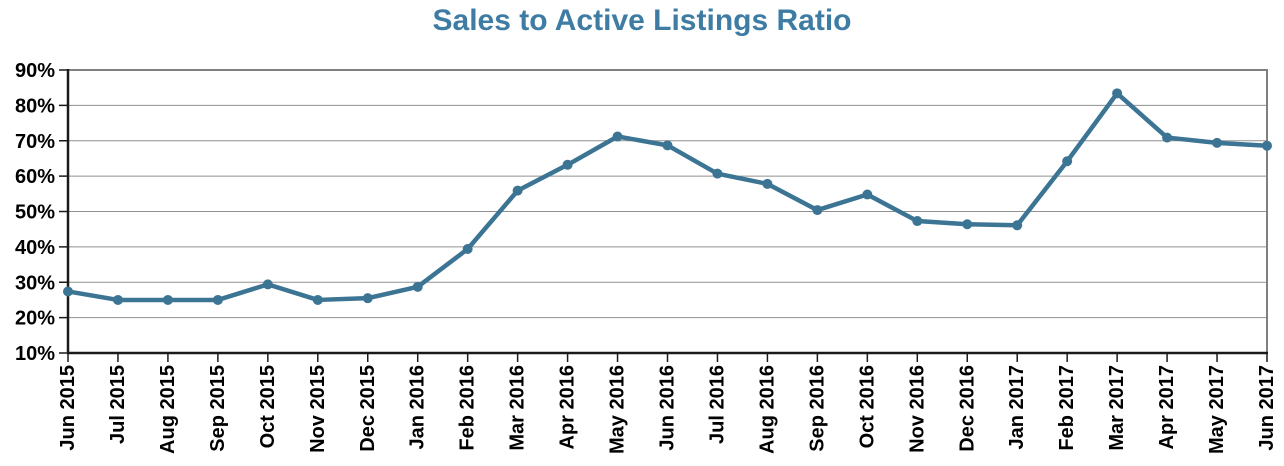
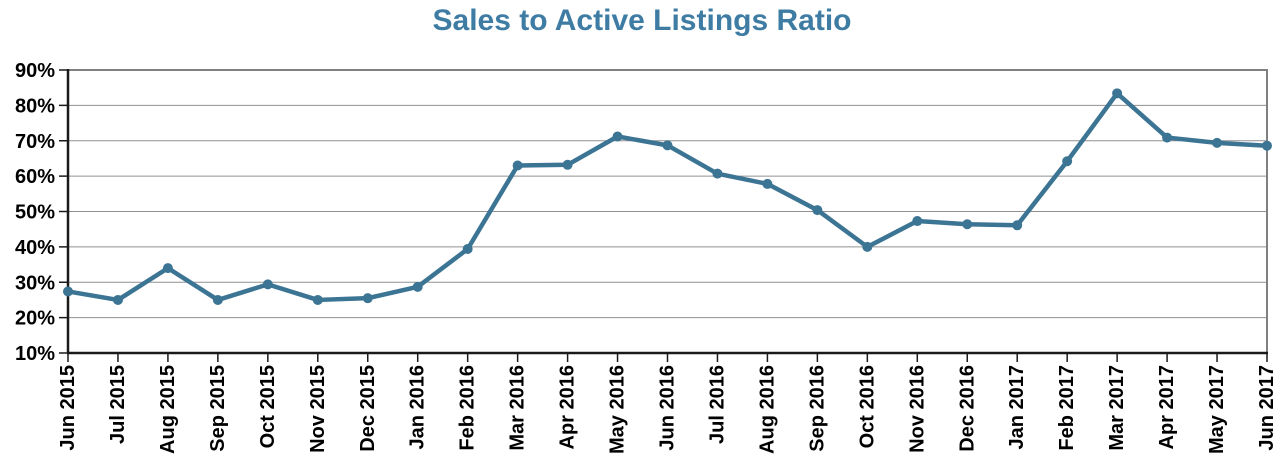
Aug 2015: 25% -> 34%
Mar 2016: 56% -> 63%
Oct 2016: 55% -> 40%
